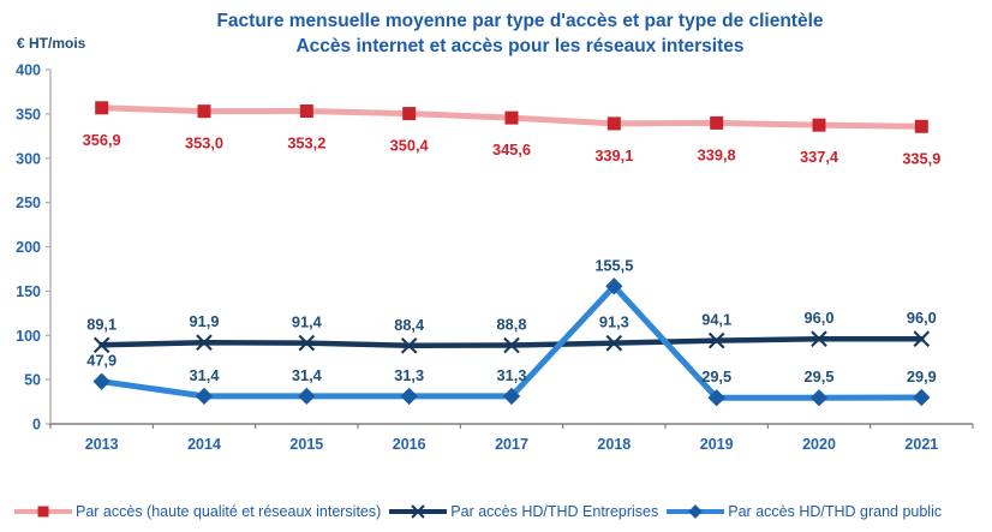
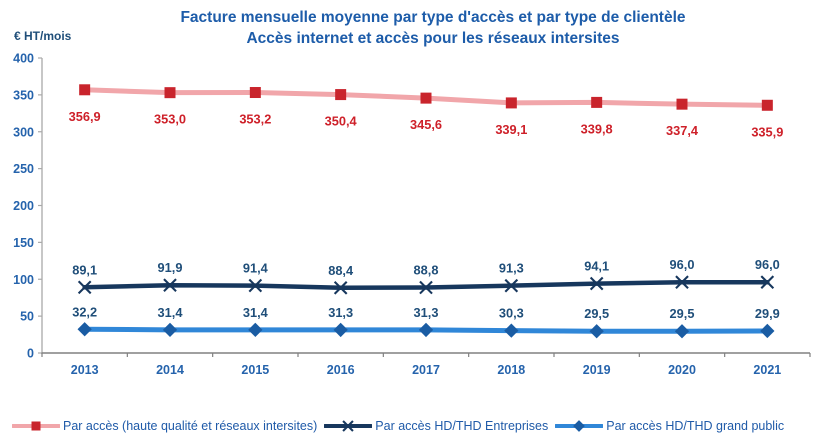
Par accès HD/THD grand public/2013: 47,9 -> 32,2
Par accès HD/THD grand public/2018: 155,5 -> 30,3
